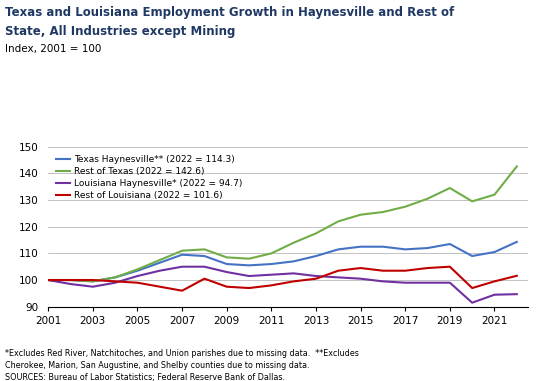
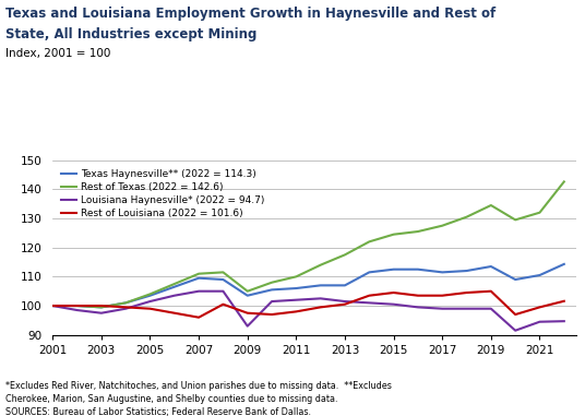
Texas Haynesville** (2022 = 114.3)/2009: 106.0 -> 103.5
Rest of Texas (2022 = 142.6)/2009: 108.5 -> 105.0
Louisiana Haynesville* (2022 = 94.7)/2009: 103.0 -> 93.0
Texas Haynesville** (2022 = 114.3)/2013: 109.0 -> 107.0
